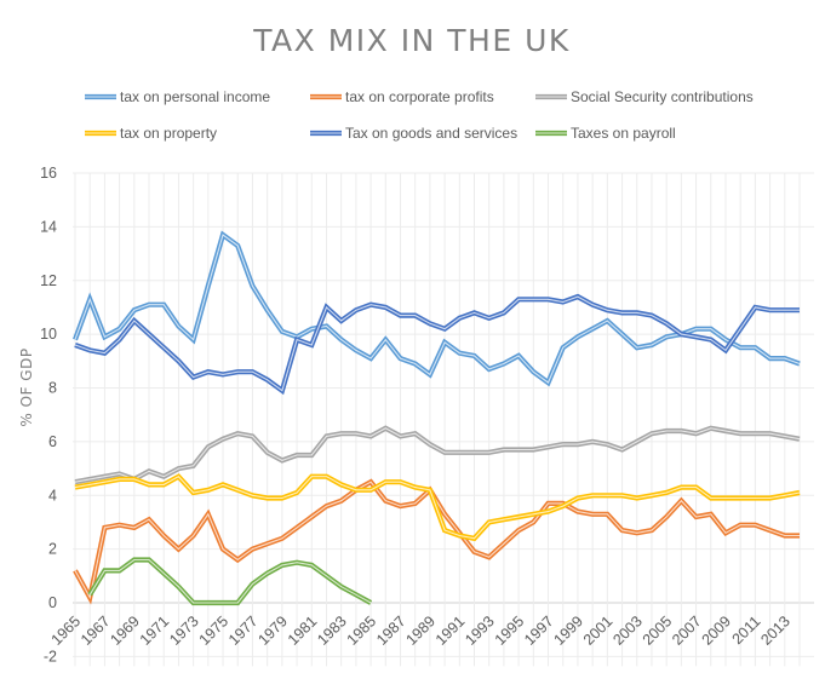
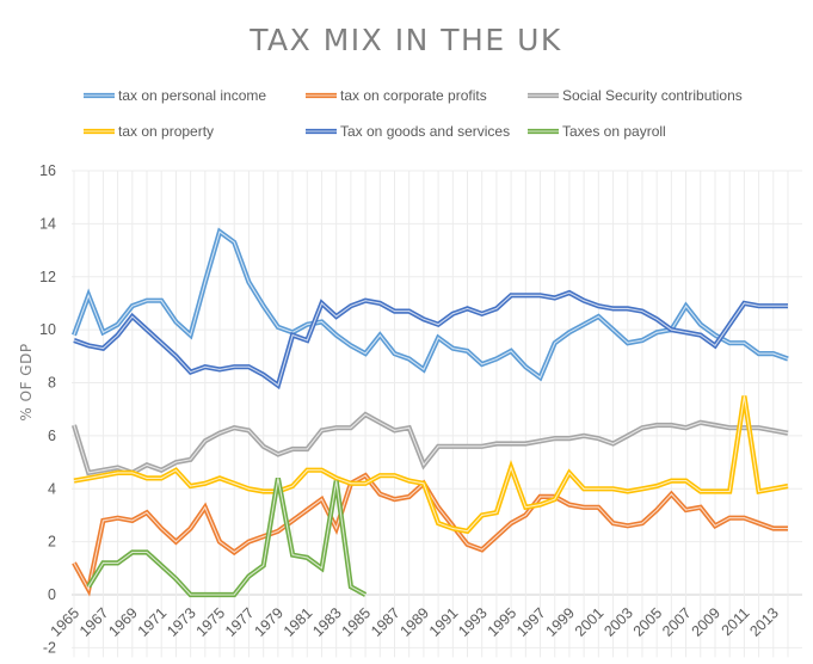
Social Security contributions/1965: 4.5 -> 6.4
Taxes on payroll/1979: 1.4 -> 4.4
tax on corporate profits/1983: 3.8 -> 2.5
Taxes on payroll/1983: 0.6 -> 4.3
Social Security contributions/1985: 6.2 -> 6.8
Social Security contributions/1989: 5.9 -> 4.9
tax on property/1995: 3.2 -> 4.8
tax on property/1999: 3.9 -> 4.6
tax on personal income/2007: 10.2 -> 10.9
tax on property/2011: 3.9 -> 7.5
